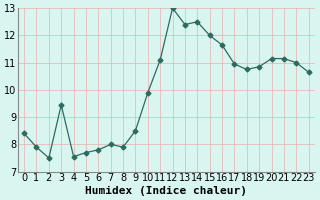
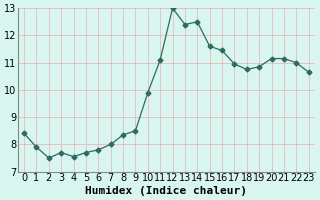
3: 9.45 -> 7.70
8: 7.90 -> 8.35
15: 12.00 -> 11.60
16: 11.65 -> 11.45
